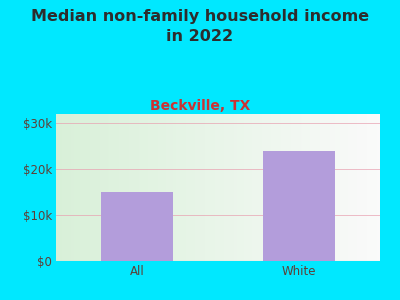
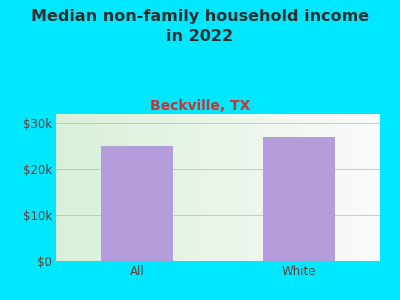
All: $15k -> $25k
White: $24k -> $27k
